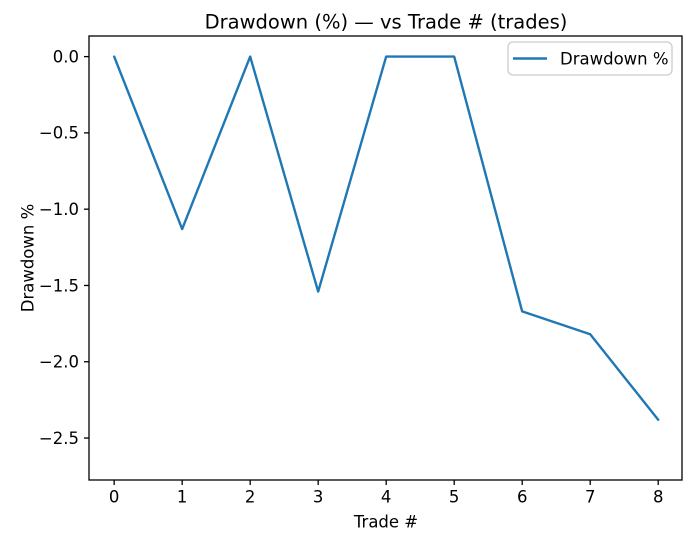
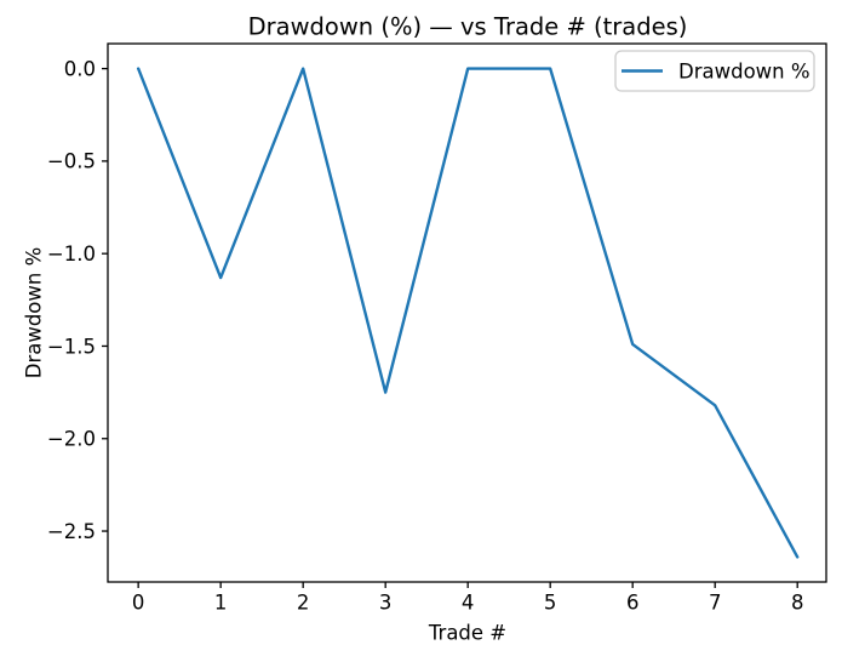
3: -1.54 -> -1.75
6: -1.67 -> -1.49
8: -2.38 -> -2.64
